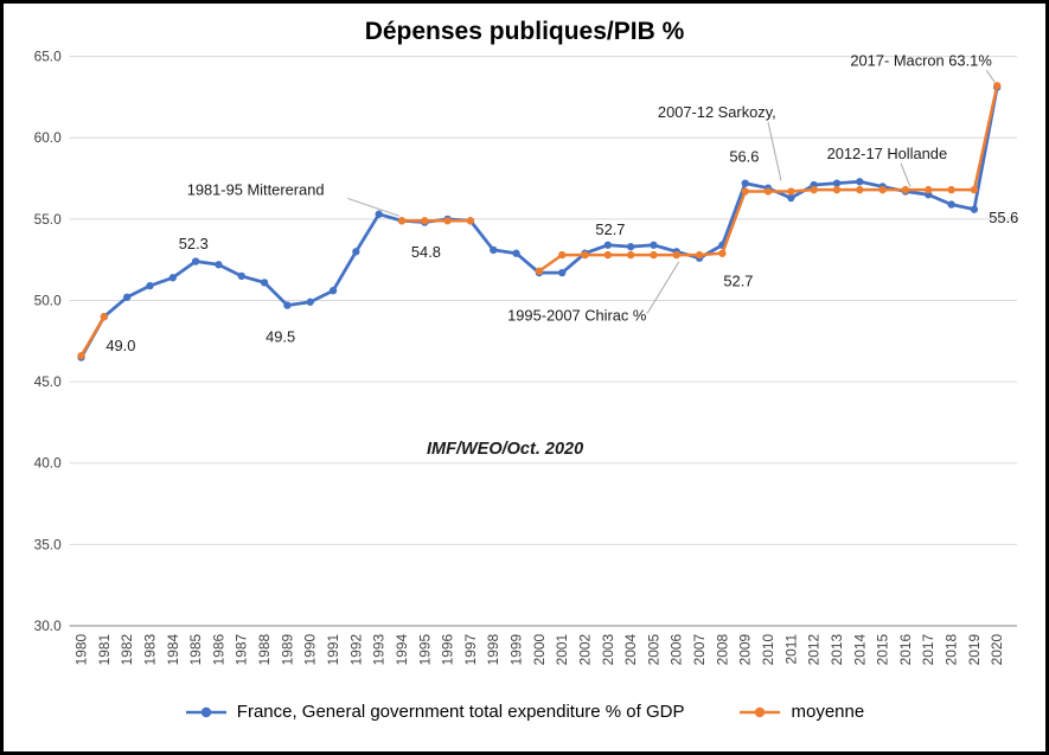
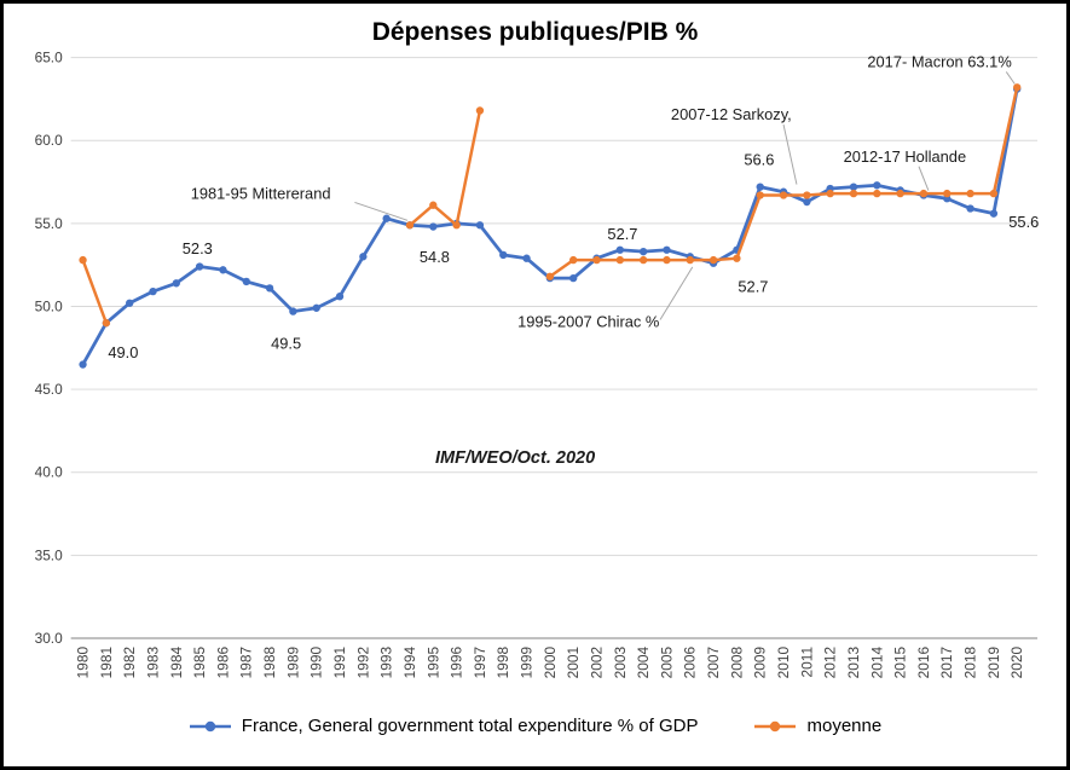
moyenne/1980: 46.6 -> 52.8
moyenne/1995: 54.9 -> 56.1
moyenne/1997: 54.9 -> 61.8
